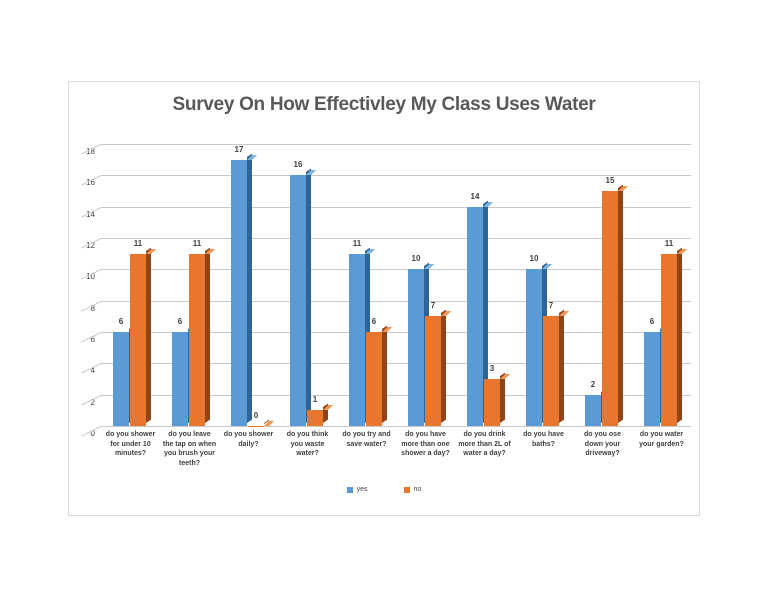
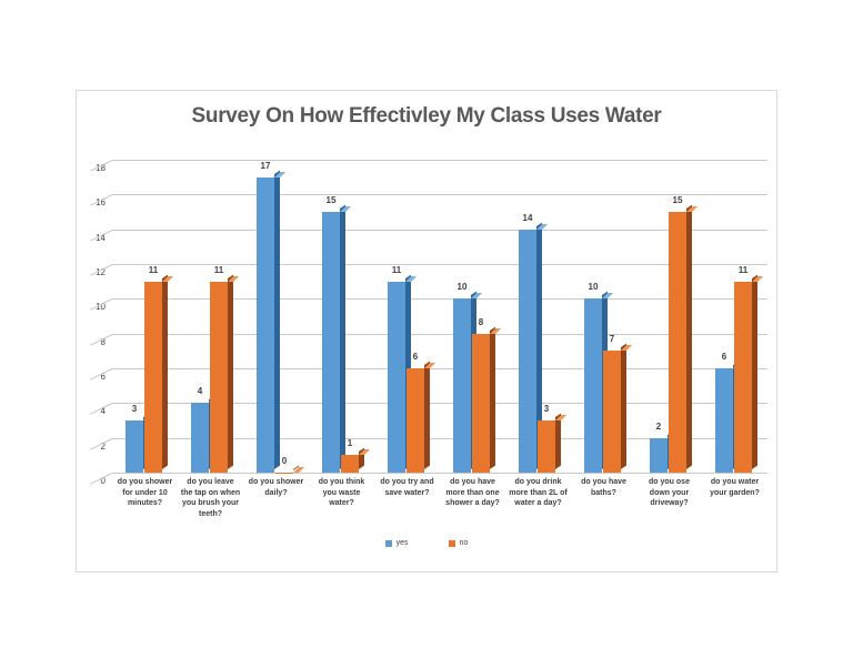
yes/do you shower for under 10 minutes?: 6 -> 3
yes/do you leave the tap on when you brush your teeth?: 6 -> 4
yes/do you think you waste water?: 16 -> 15
no/do you have more than one shower a day?: 7 -> 8
